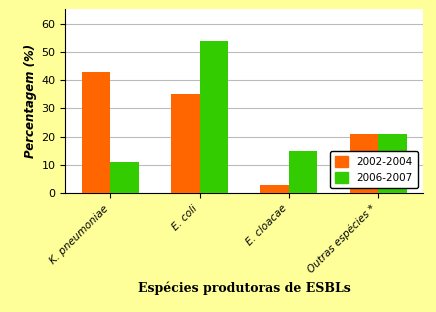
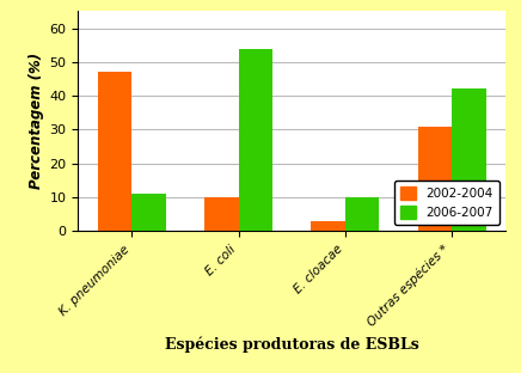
2002-2004/K. pneumoniae: 43 -> 47
2002-2004/E. coli: 35 -> 10
2006-2007/E. cloacae: 15 -> 10
2002-2004/Outras espécies *: 21 -> 31
2006-2007/Outras espécies *: 21 -> 42
